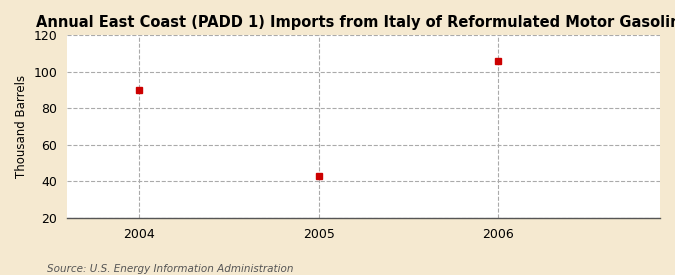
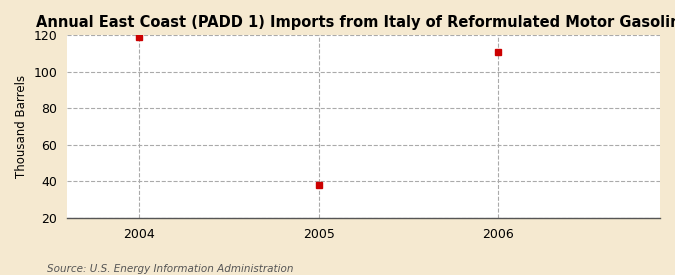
2004: 90 -> 119
2005: 43 -> 38
2006: 106 -> 111
